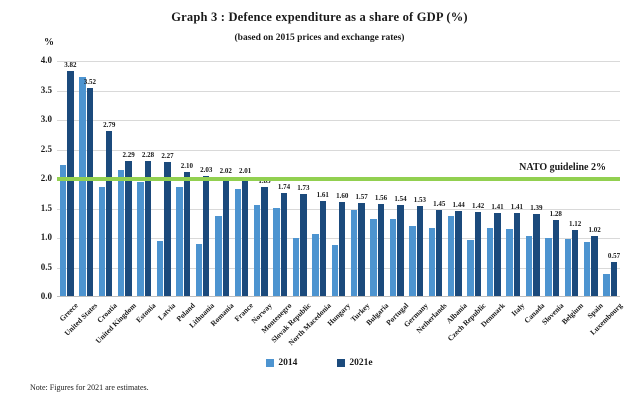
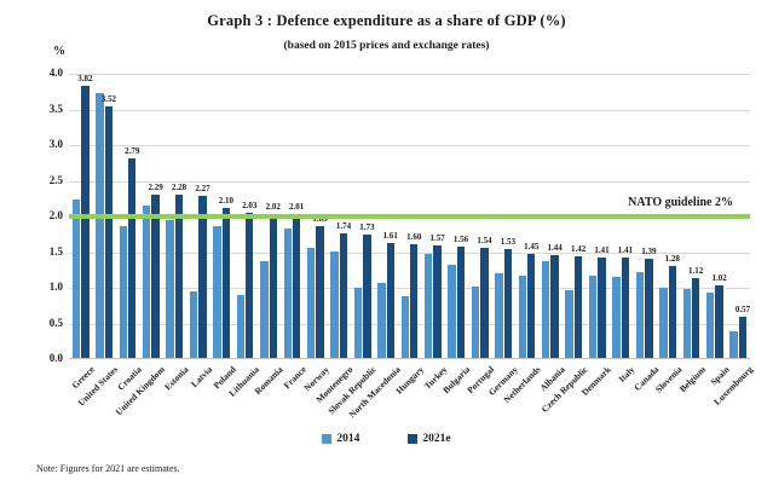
2014/Portugal: 1.3 -> 1.0
2014/Canada: 1.0 -> 1.2
